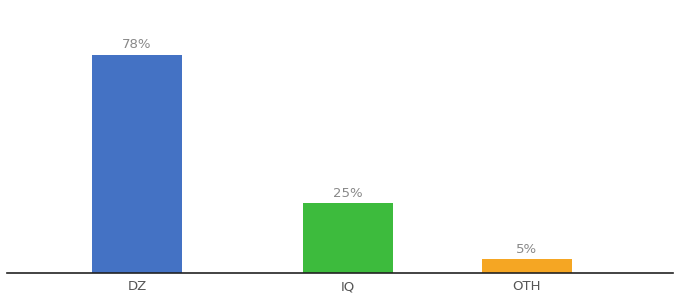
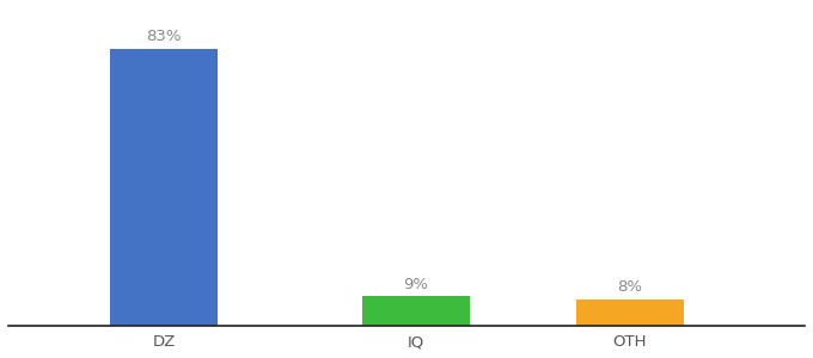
DZ: 78% -> 83%
IQ: 25% -> 9%
OTH: 5% -> 8%
